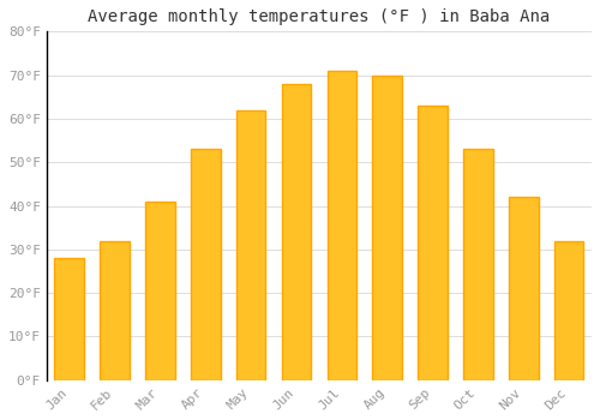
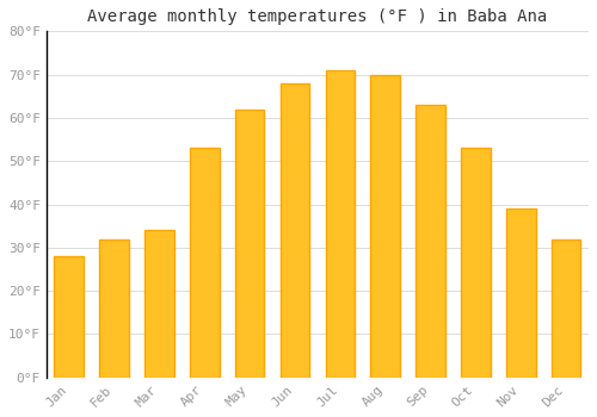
Mar: 41°F -> 34°F
Nov: 42°F -> 39°F
